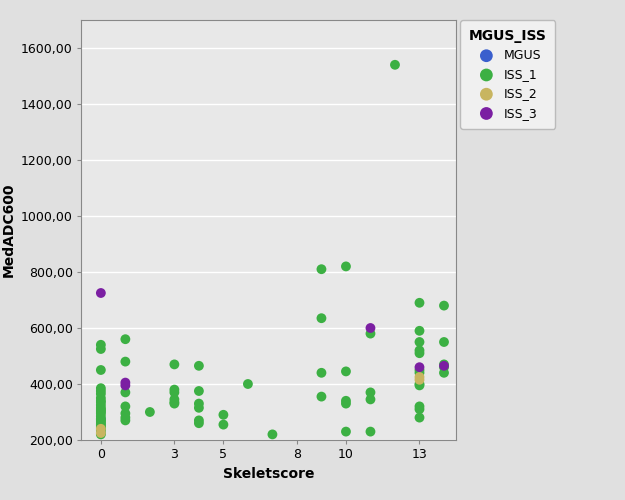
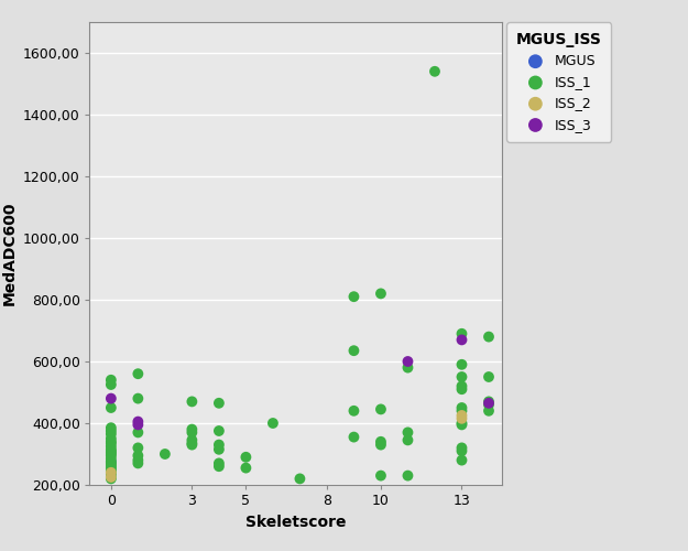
ISS_3/0: 725 -> 480
ISS_3/13: 460 -> 670
